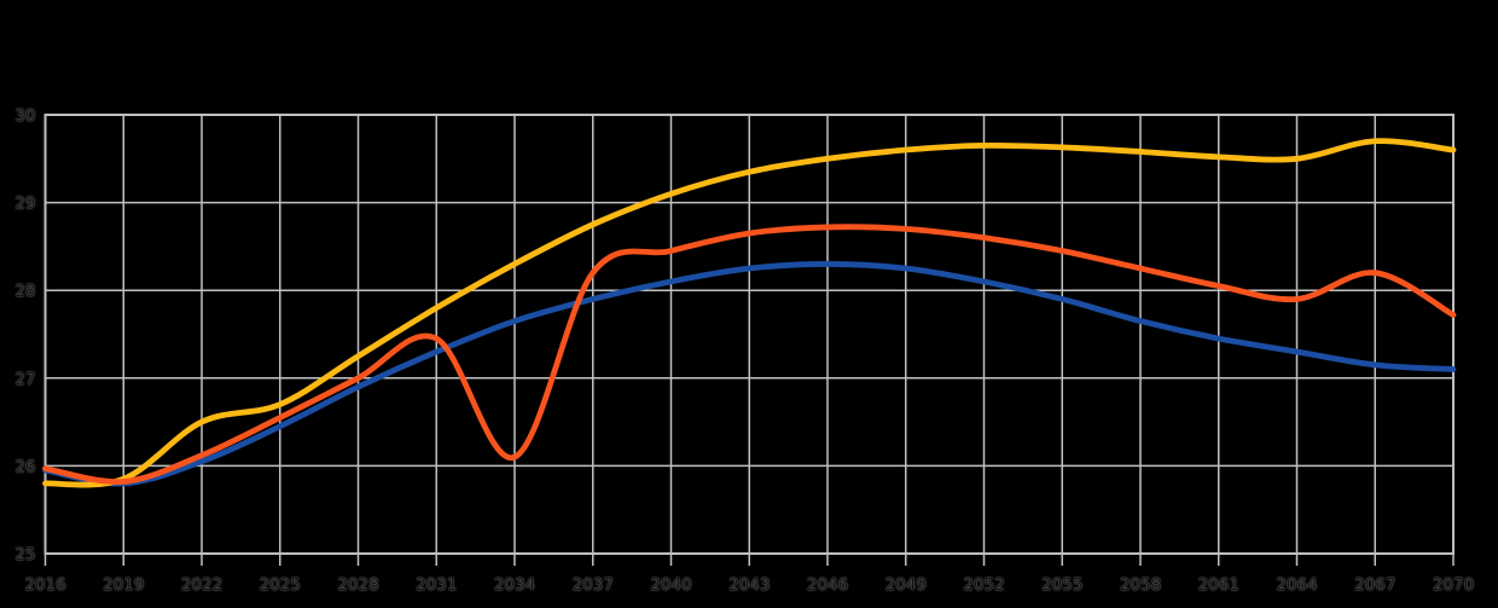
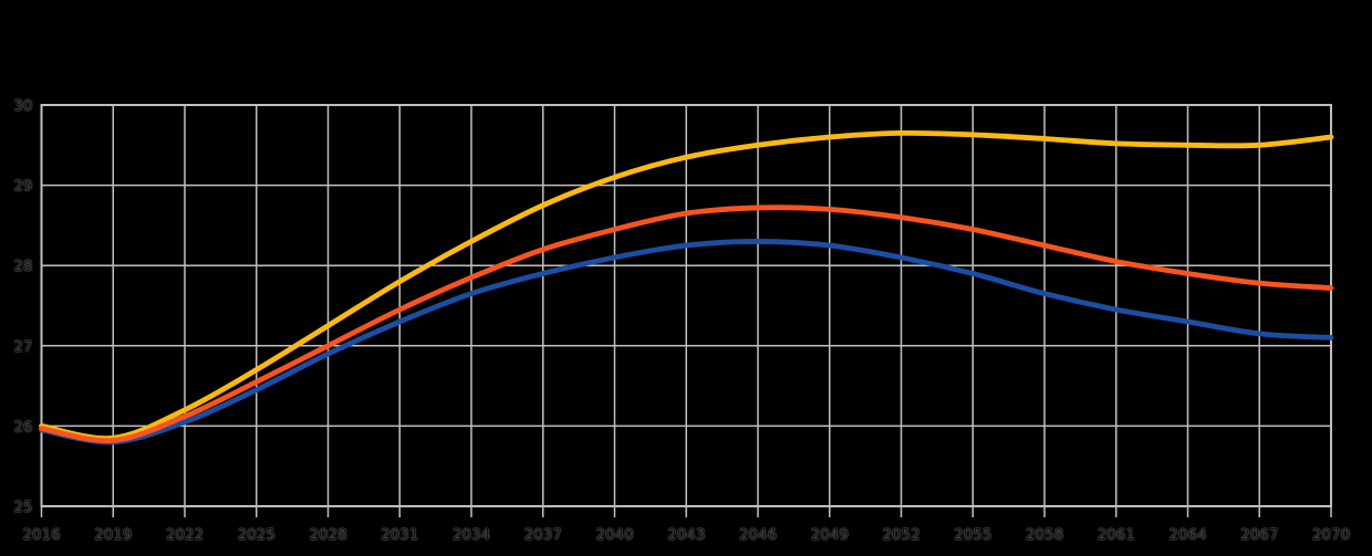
Arbejdsgruppen om Aldrings risikoscenario/2016: 25.8 -> 26.0
Arbejdsgruppen om Aldrings risikoscenario/2022: 26.5 -> 26.2
Risikoscenario/2034: 26.1 -> 27.9
Arbejdsgruppen om Aldrings risikoscenario/2067: 29.7 -> 29.5
Risikoscenario/2067: 28.2 -> 27.8
